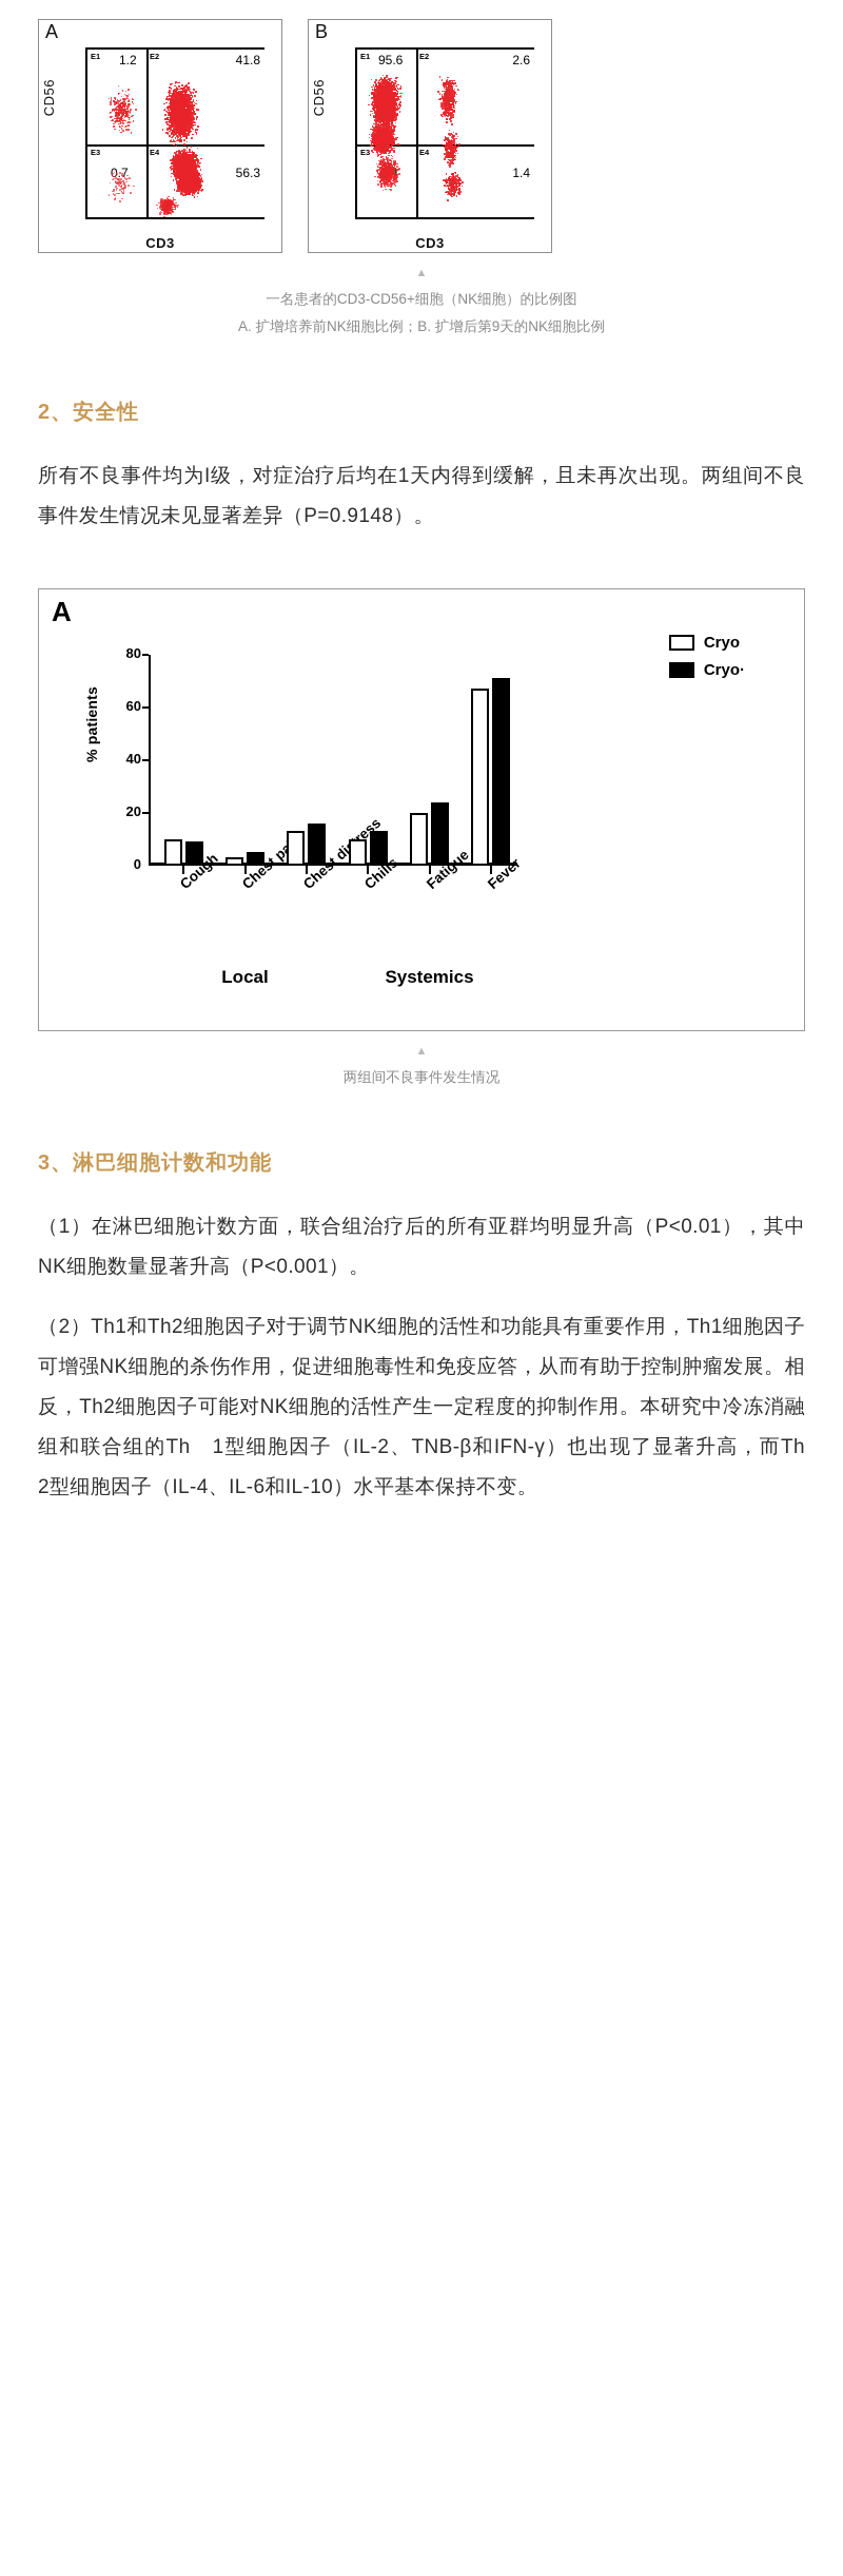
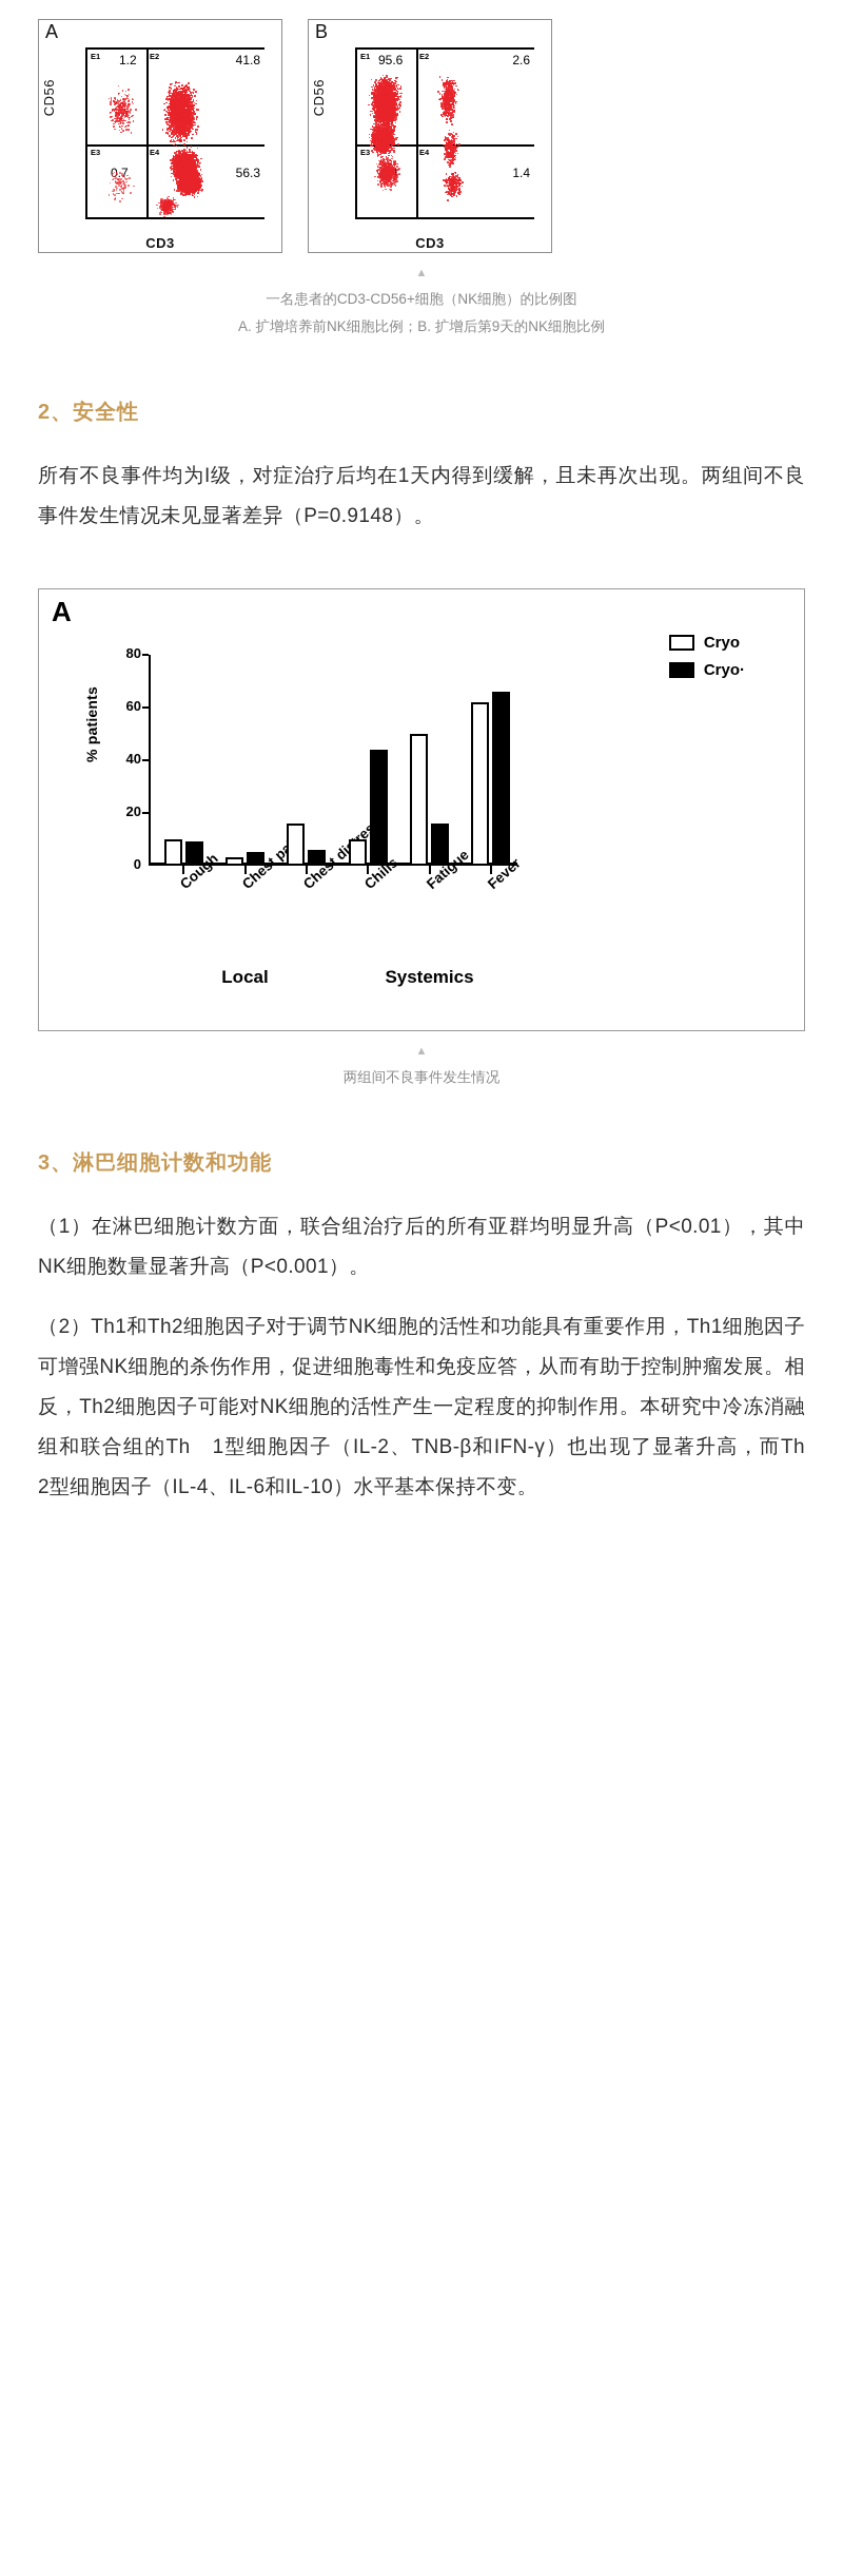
Cryo/Chest distress: 13 -> 16
Cryo·/Chest distress: 16 -> 6
Cryo·/Chills: 13 -> 44
Cryo/Fatigue: 20 -> 50
Cryo·/Fatigue: 24 -> 16
Cryo/Fever: 67 -> 62
Cryo·/Fever: 71 -> 66
